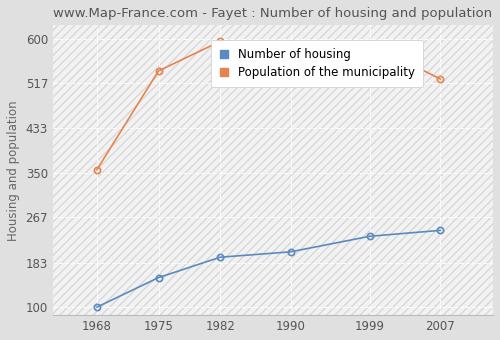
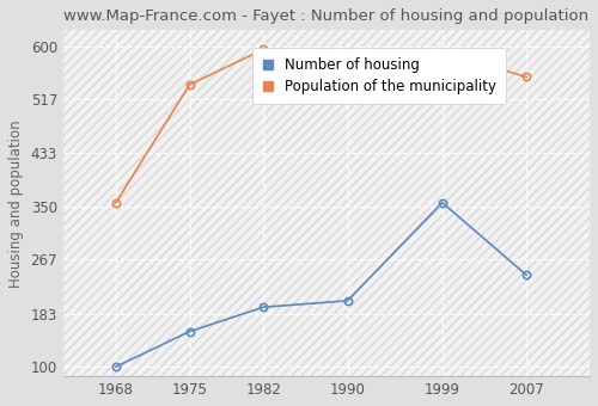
Number of housing/1999: 232 -> 356
Population of the municipality/2007: 525 -> 552
